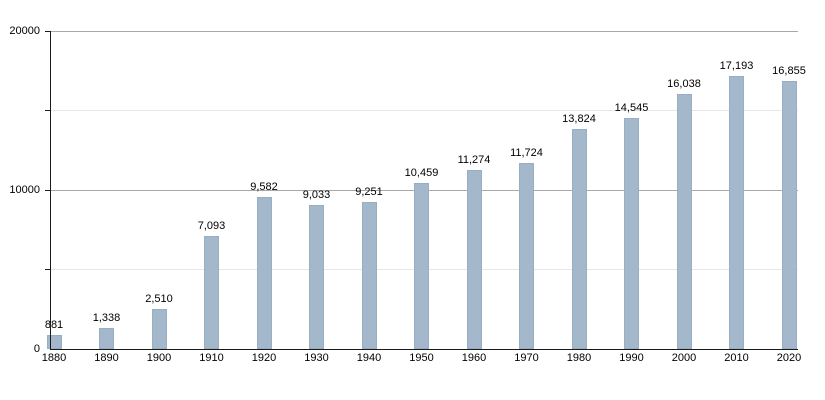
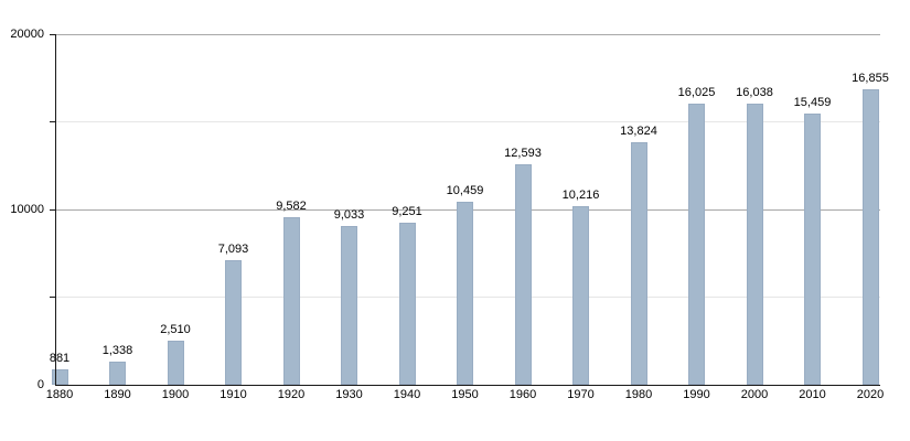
1960: 11,274 -> 12,593
1970: 11,724 -> 10,216
1990: 14,545 -> 16,025
2010: 17,193 -> 15,459
